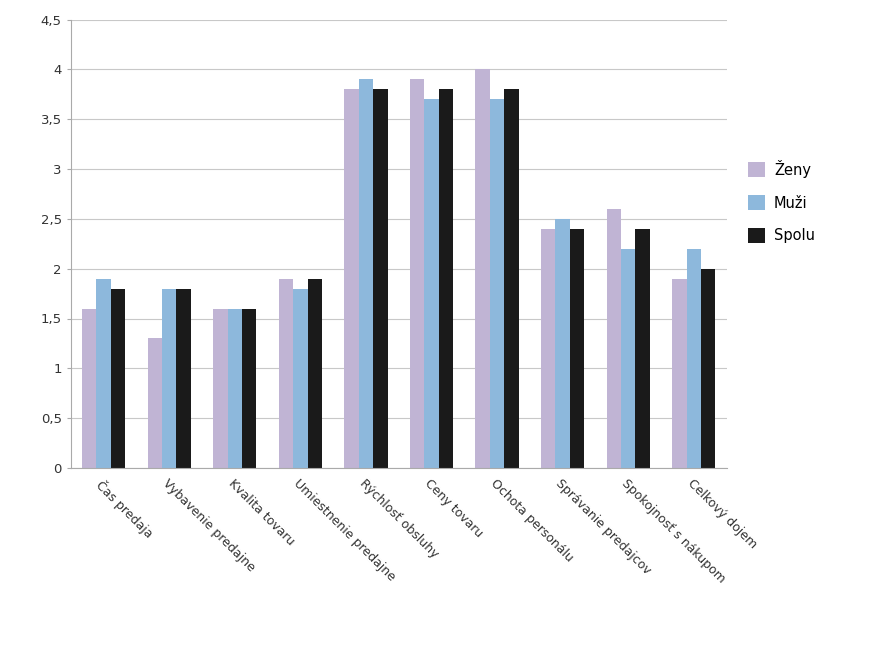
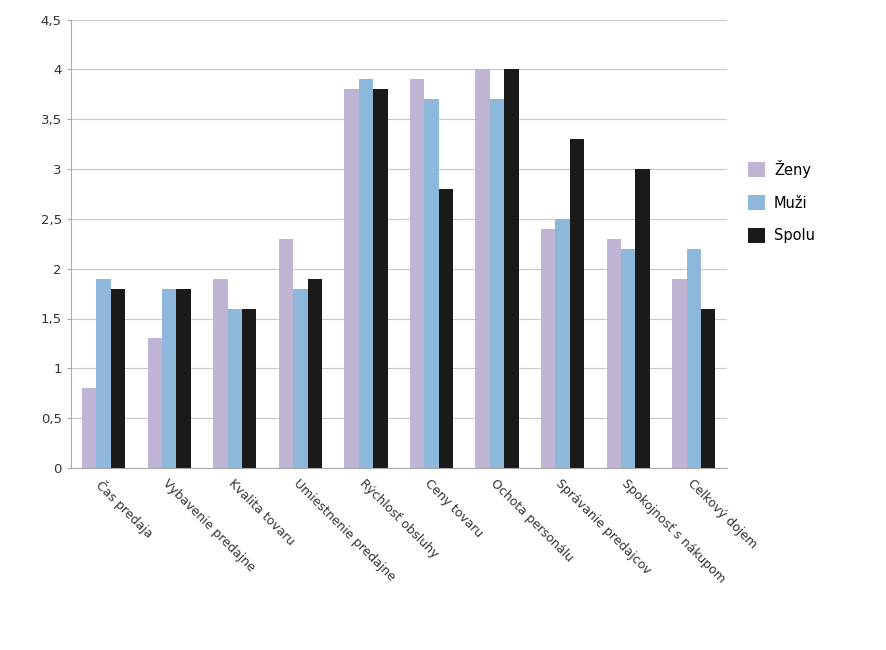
Ženy/Čas predaja: 1,6 -> 0,8
Ženy/Kvalita tovaru: 1,6 -> 1,9
Ženy/Umiestnenie predajne: 1,9 -> 2,3
Spolu/Ceny tovaru: 3,8 -> 2,8
Spolu/Ochota personálu: 3,8 -> 4,0
Spolu/Správanie predajcov: 2,4 -> 3,3
Ženy/Spokojnosť s nákupom: 2,6 -> 2,3
Spolu/Spokojnosť s nákupom: 2,4 -> 3,0
Spolu/Celkový dojem: 2,0 -> 1,6
